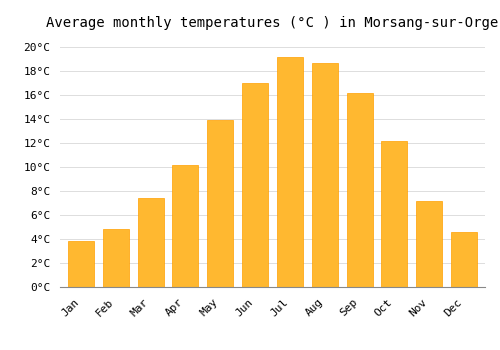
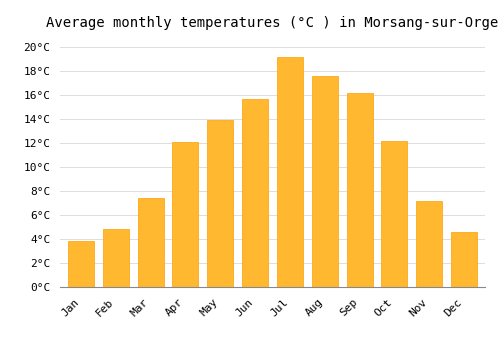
Apr: 10.2°C -> 12.1°C
Jun: 17.0°C -> 15.7°C
Aug: 18.7°C -> 17.6°C
